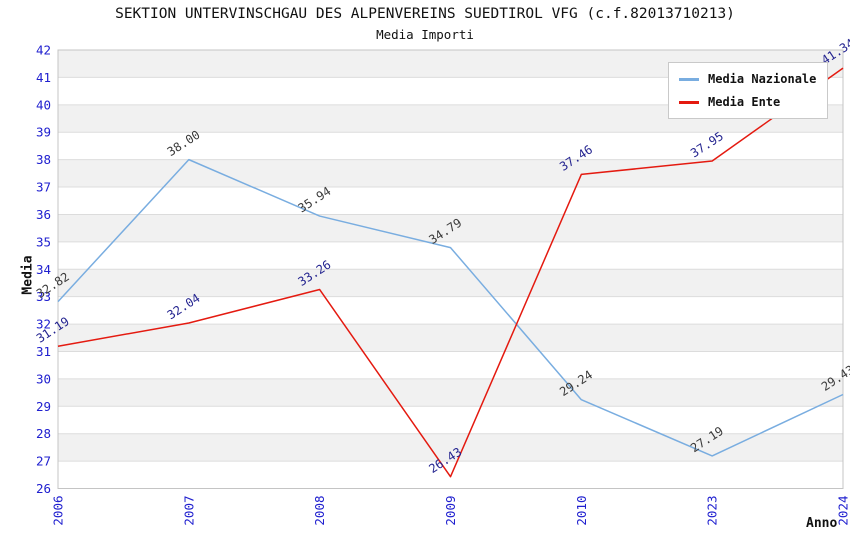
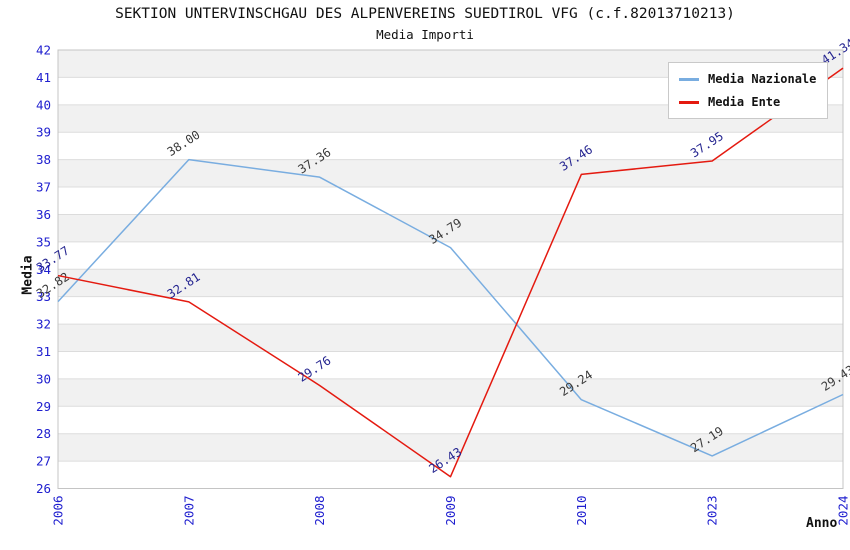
Media Ente/2006: 31.19 -> 33.77
Media Ente/2007: 32.04 -> 32.81
Media Nazionale/2008: 35.94 -> 37.36
Media Ente/2008: 33.26 -> 29.76
